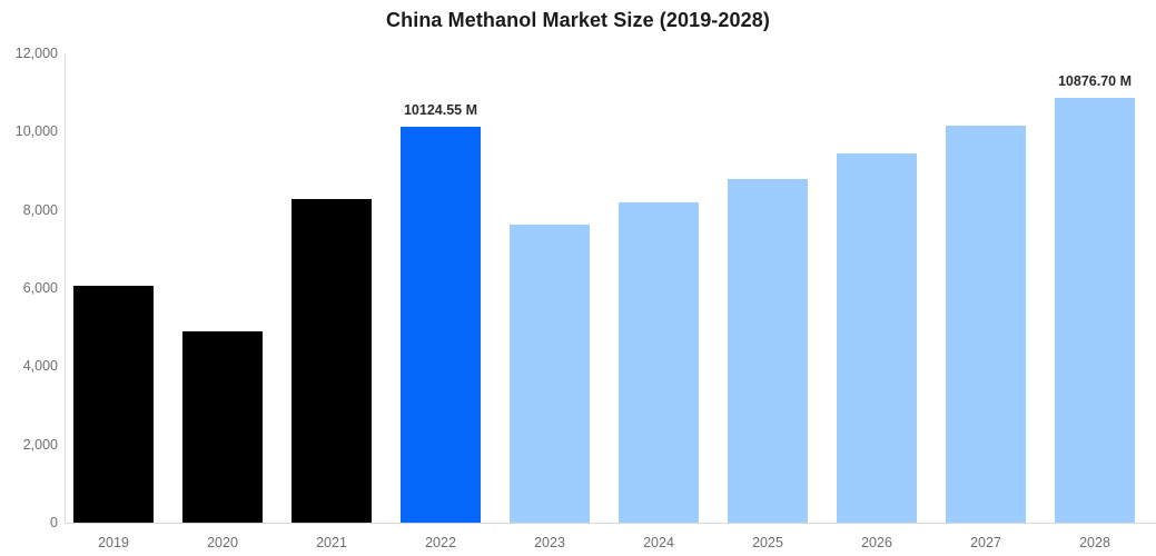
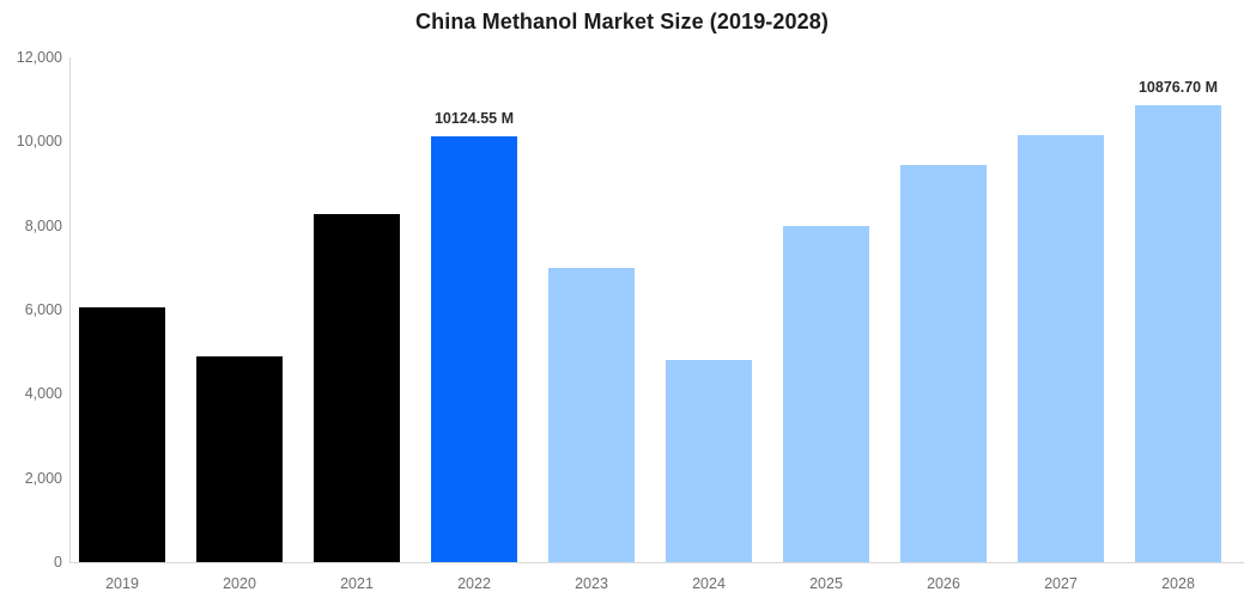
2023: 7600 -> 7000
2024: 8200 -> 4800
2025: 8800 -> 8000
